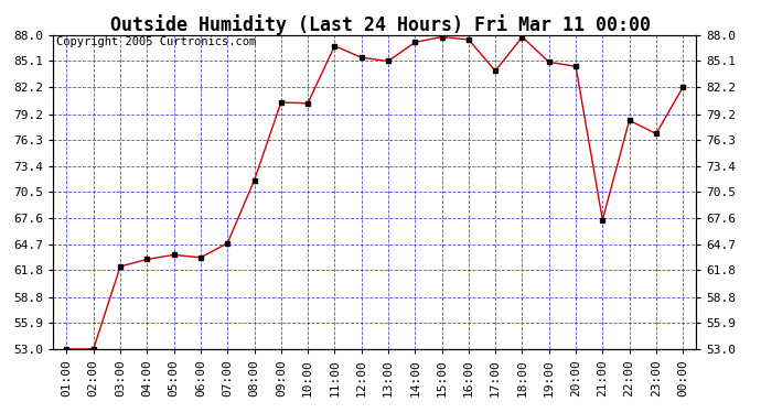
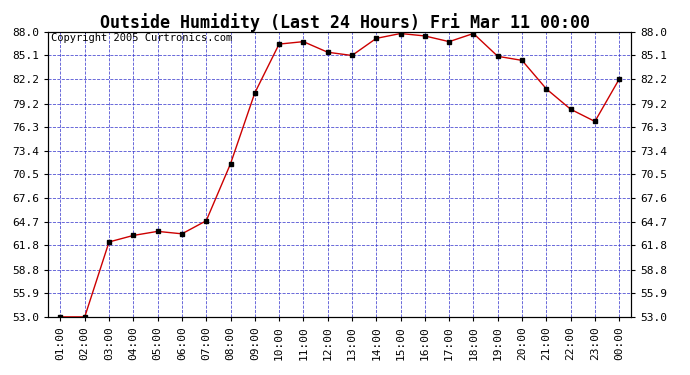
10:00: 80.4 -> 86.5
17:00: 84.0 -> 86.8
21:00: 67.4 -> 81.0
